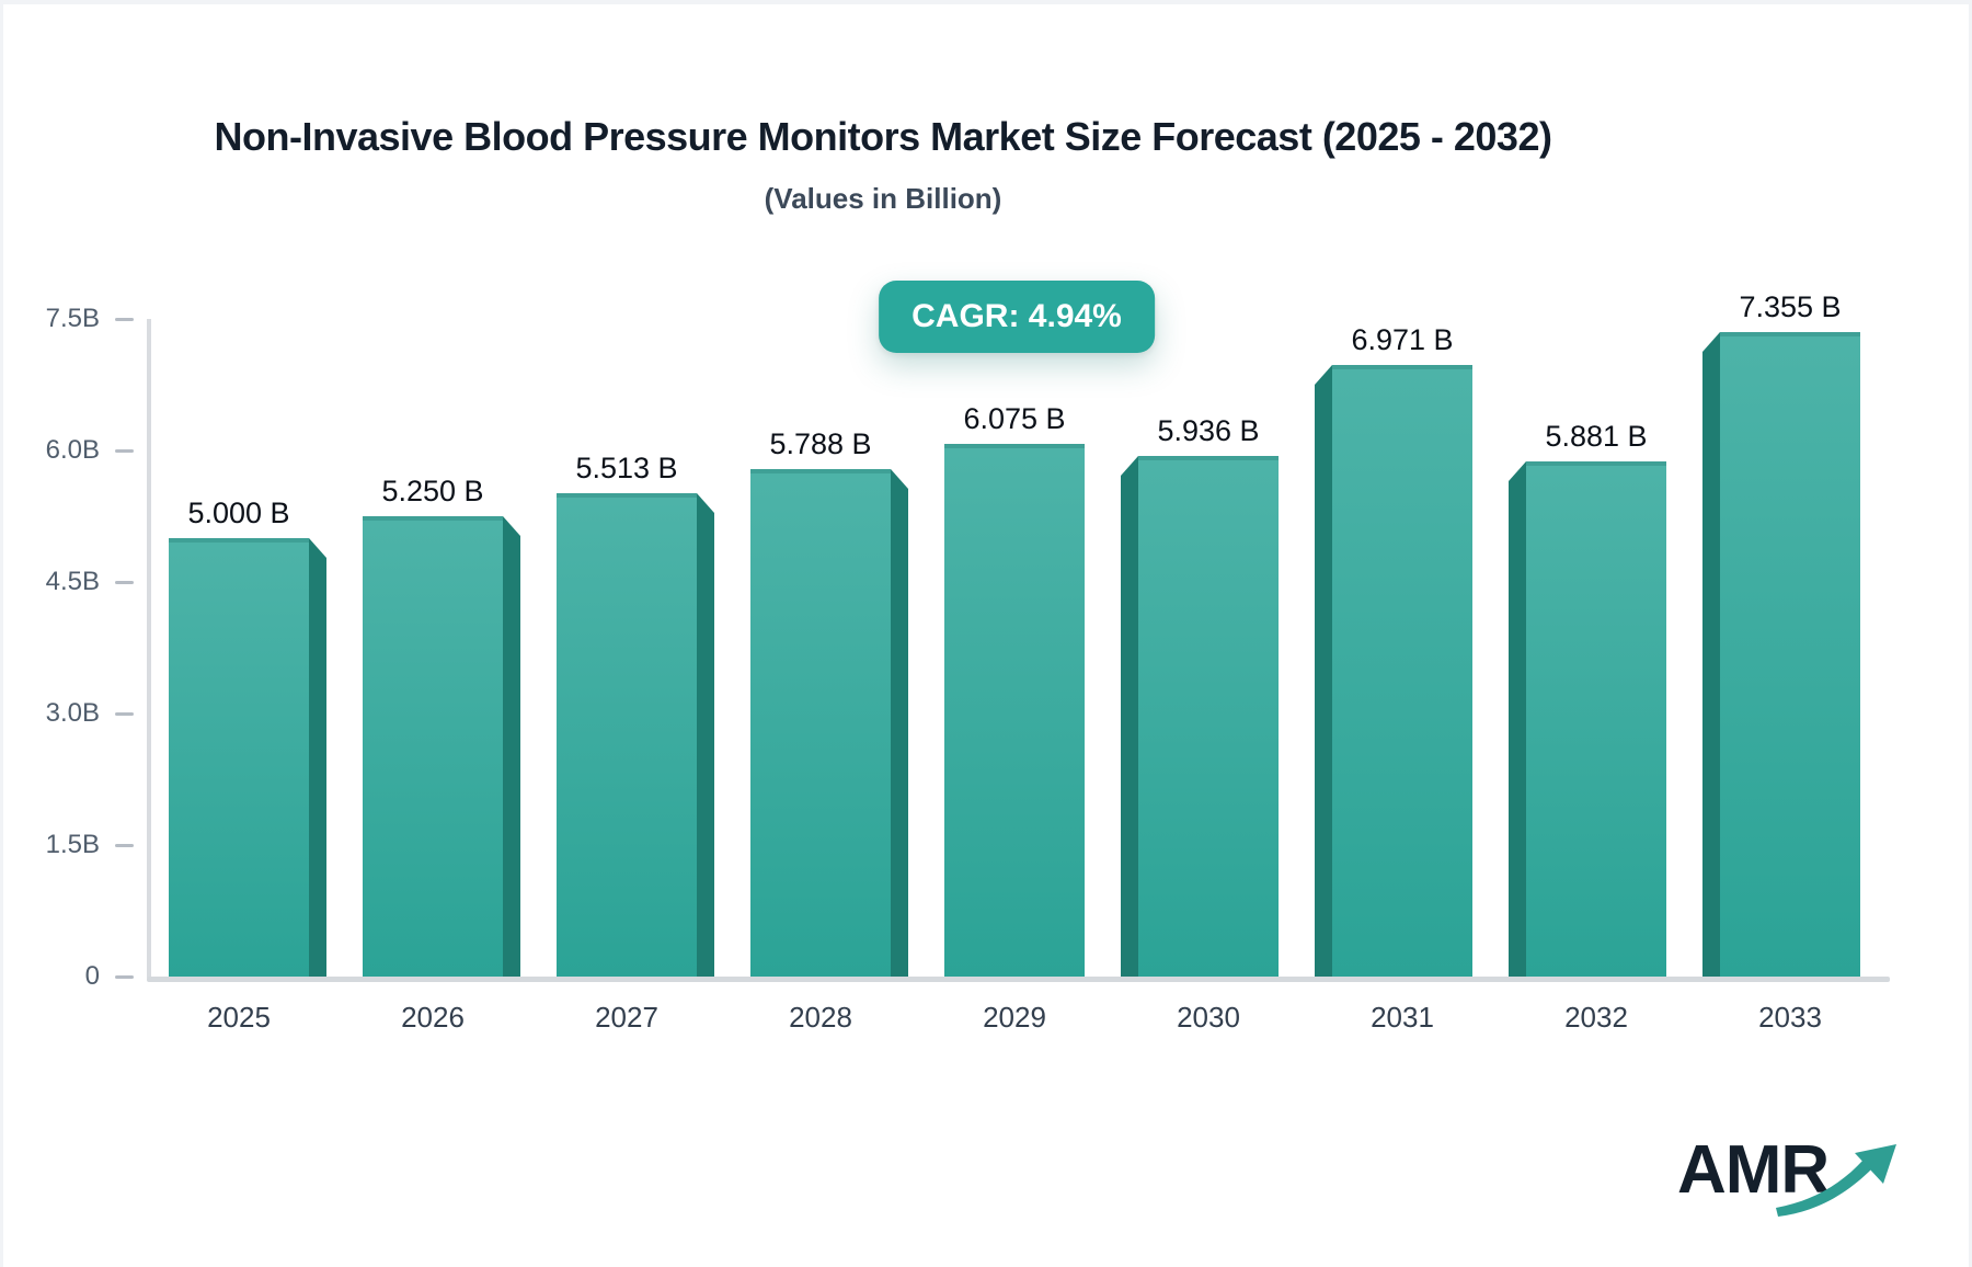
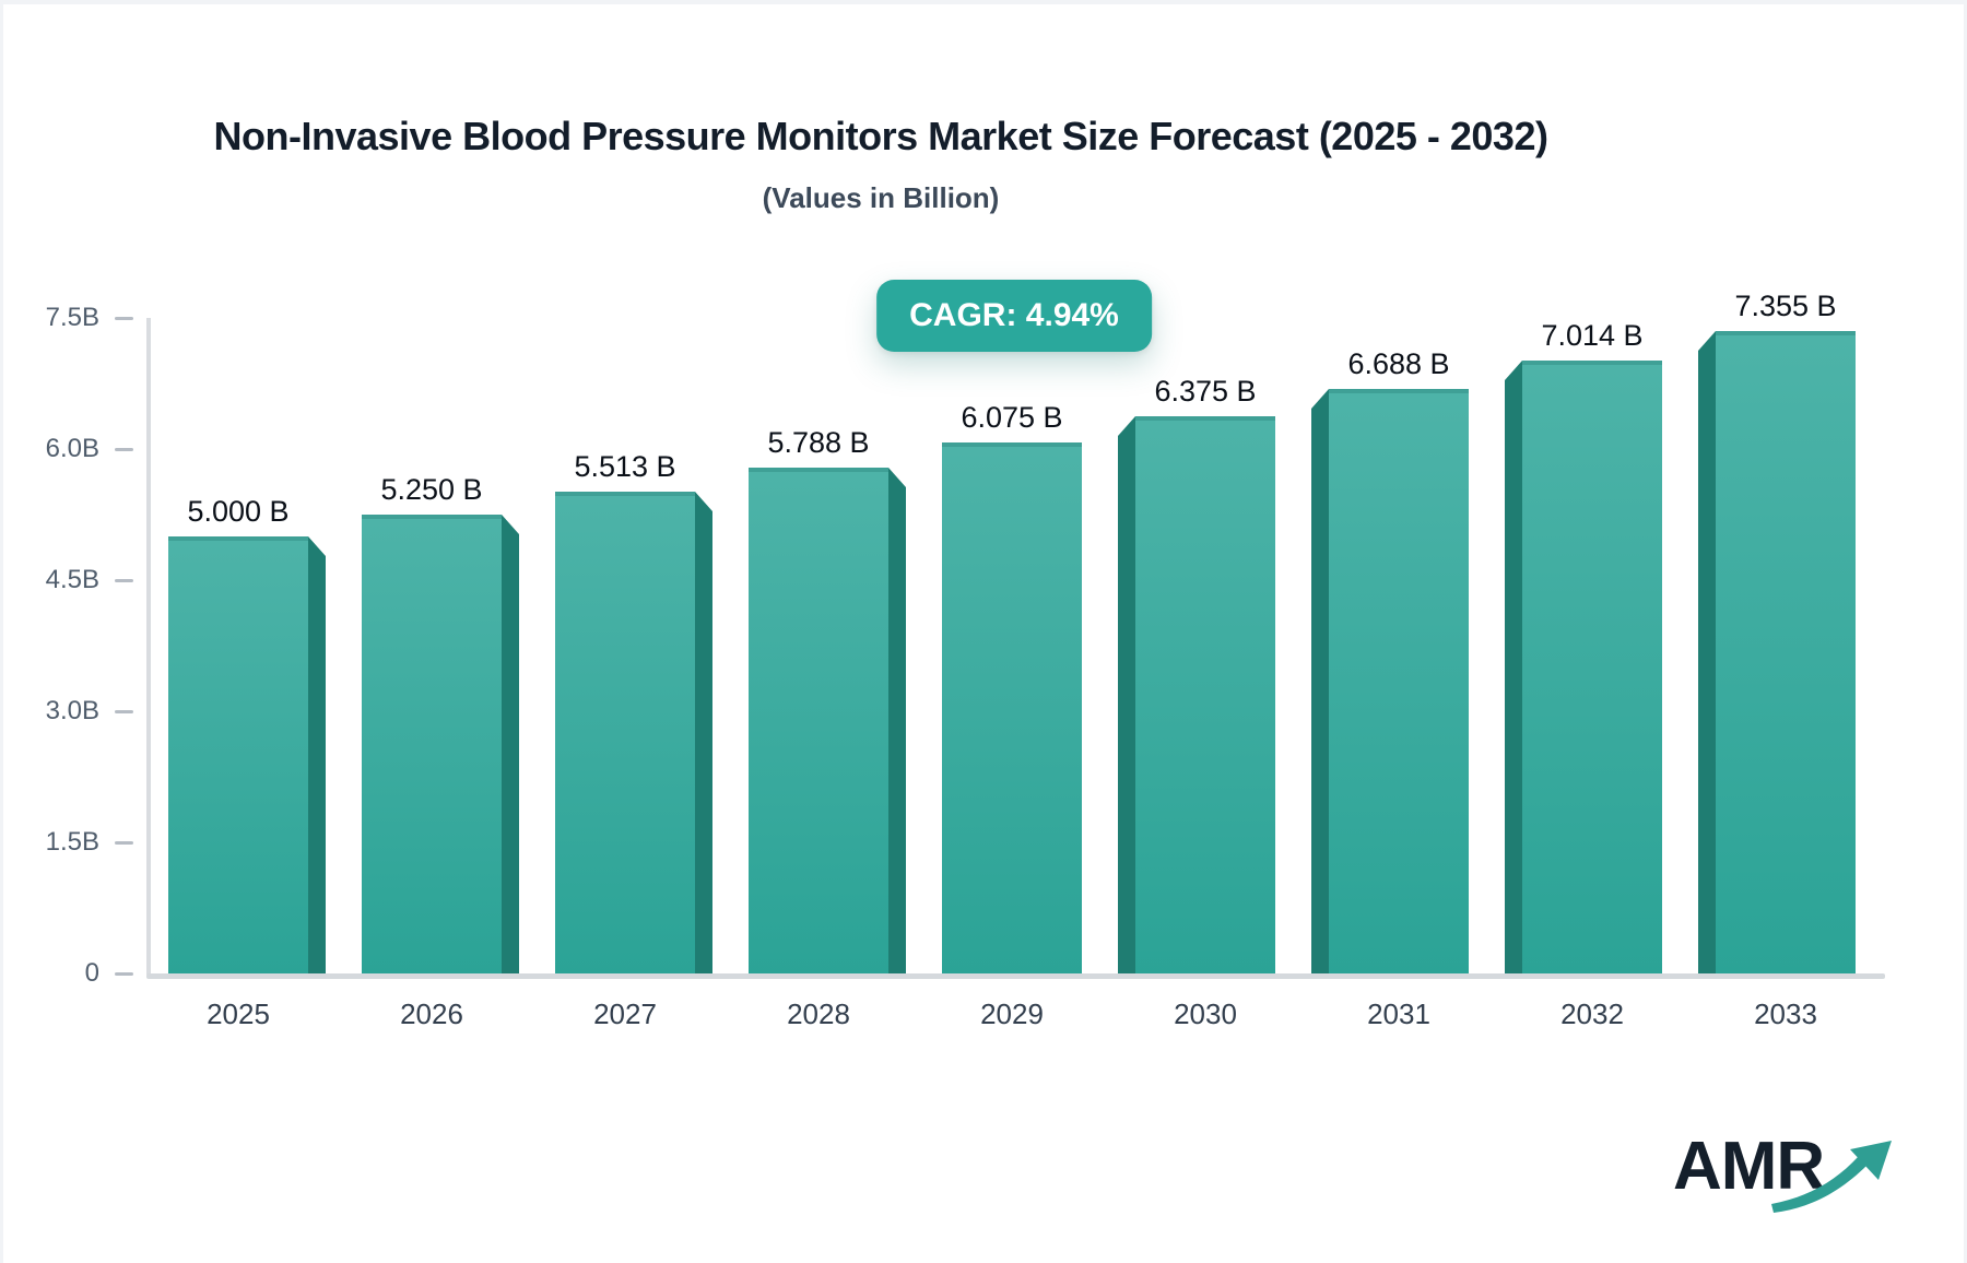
2030: 5.936 -> 6.375
2031: 6.971 -> 6.688
2032: 5.881 -> 7.014
